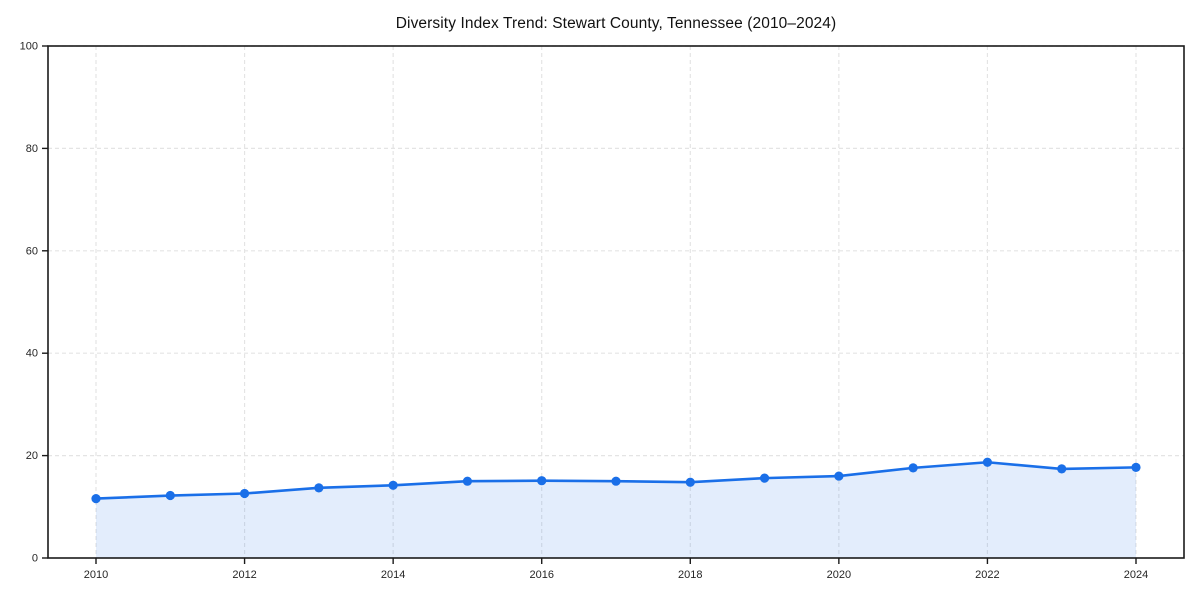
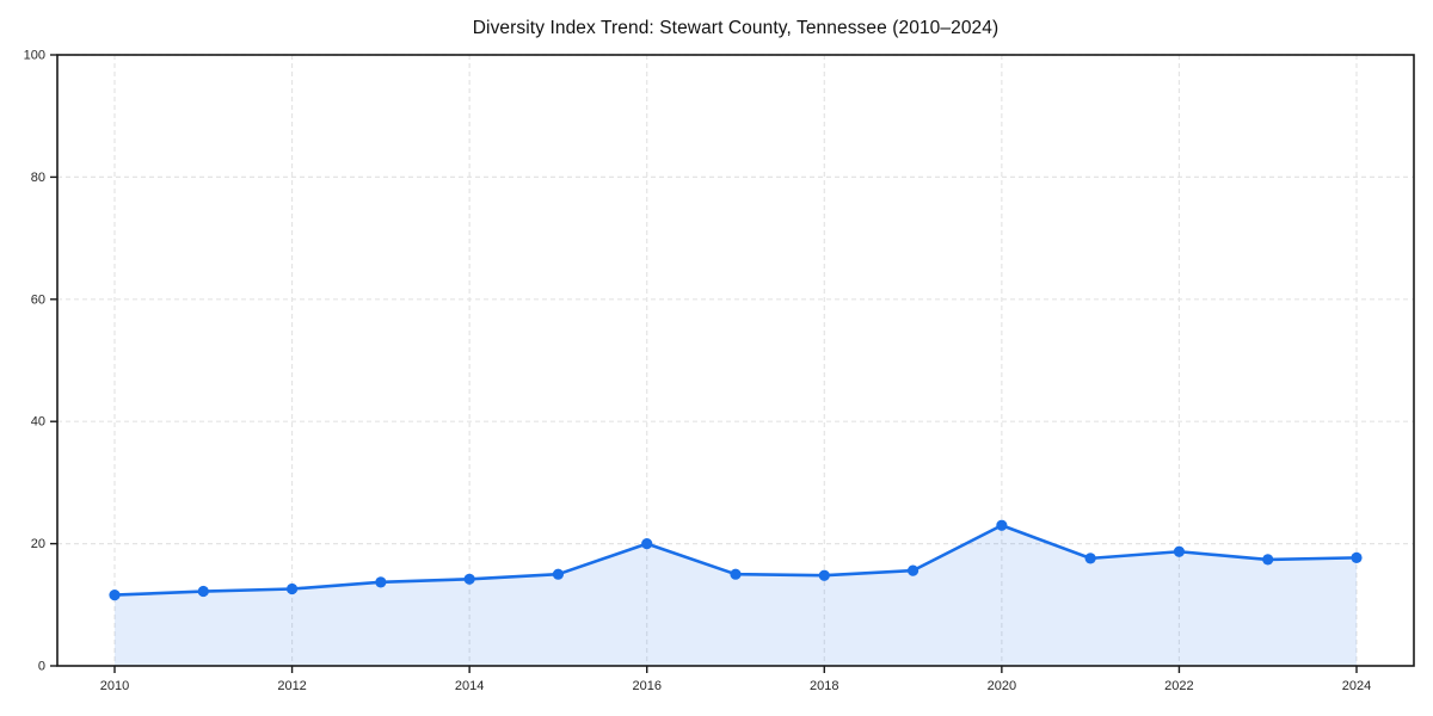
2016: 15 -> 20
2020: 16 -> 23
